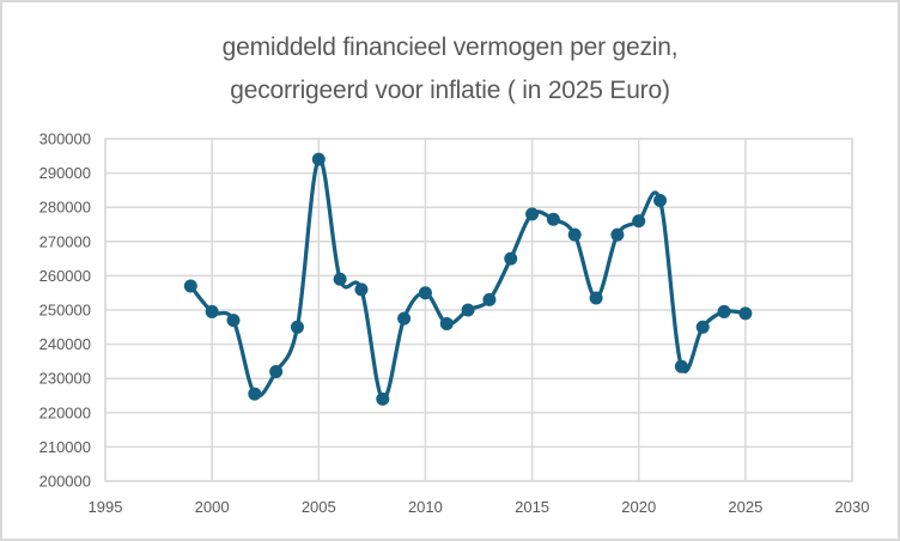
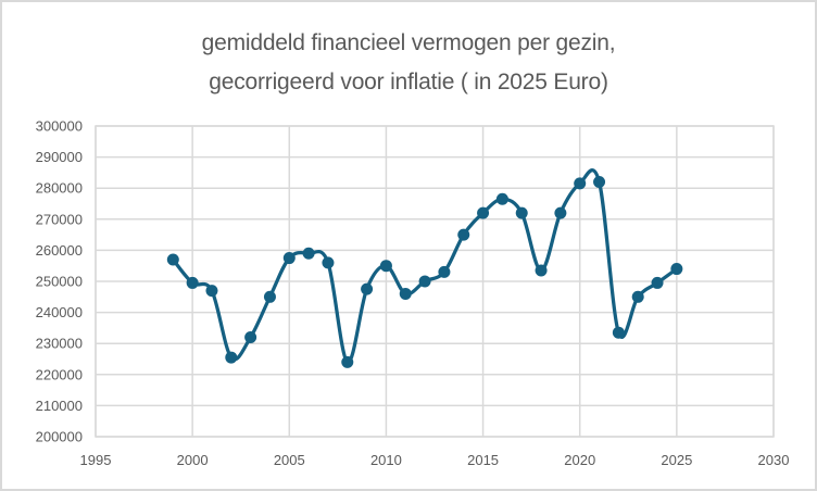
2005: 294000 -> 258000
2015: 278000 -> 272000
2020: 276000 -> 282000
2025: 249000 -> 254000
